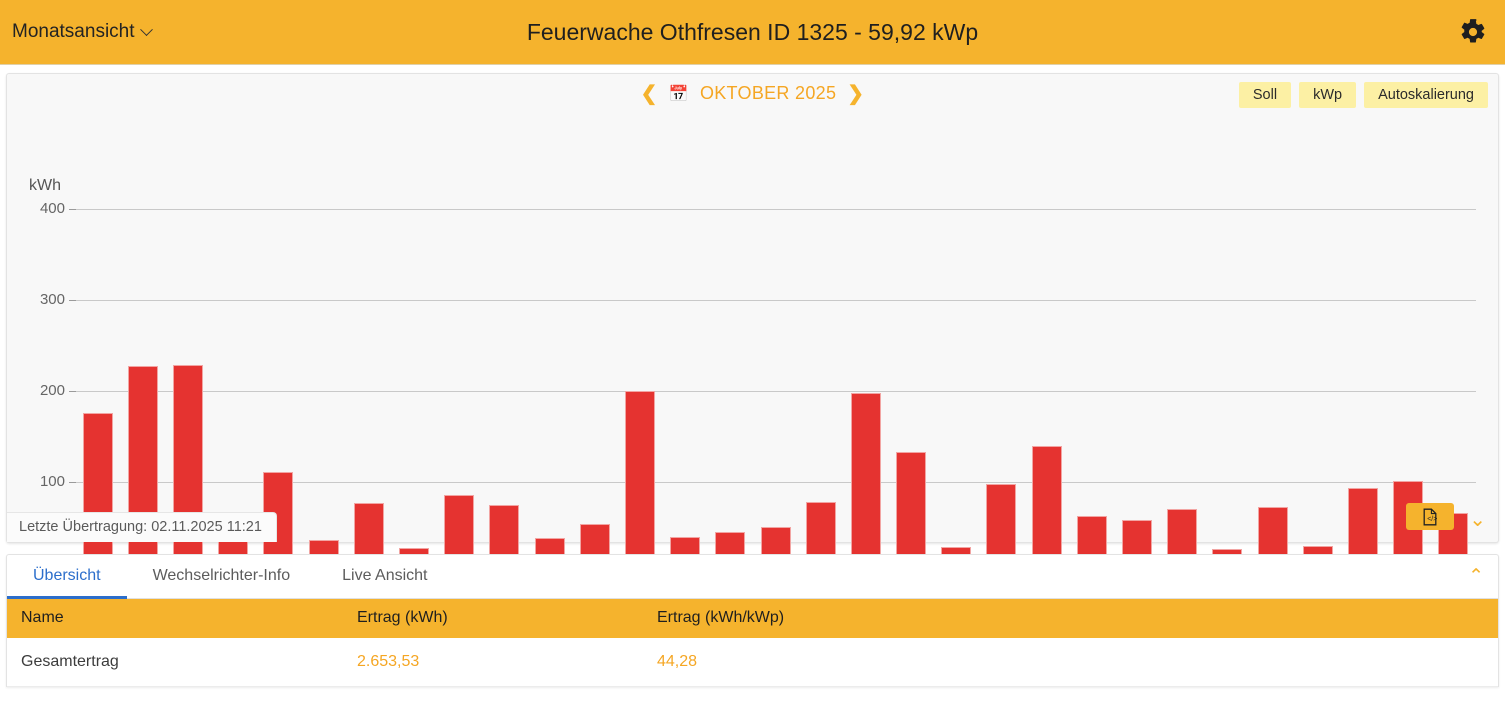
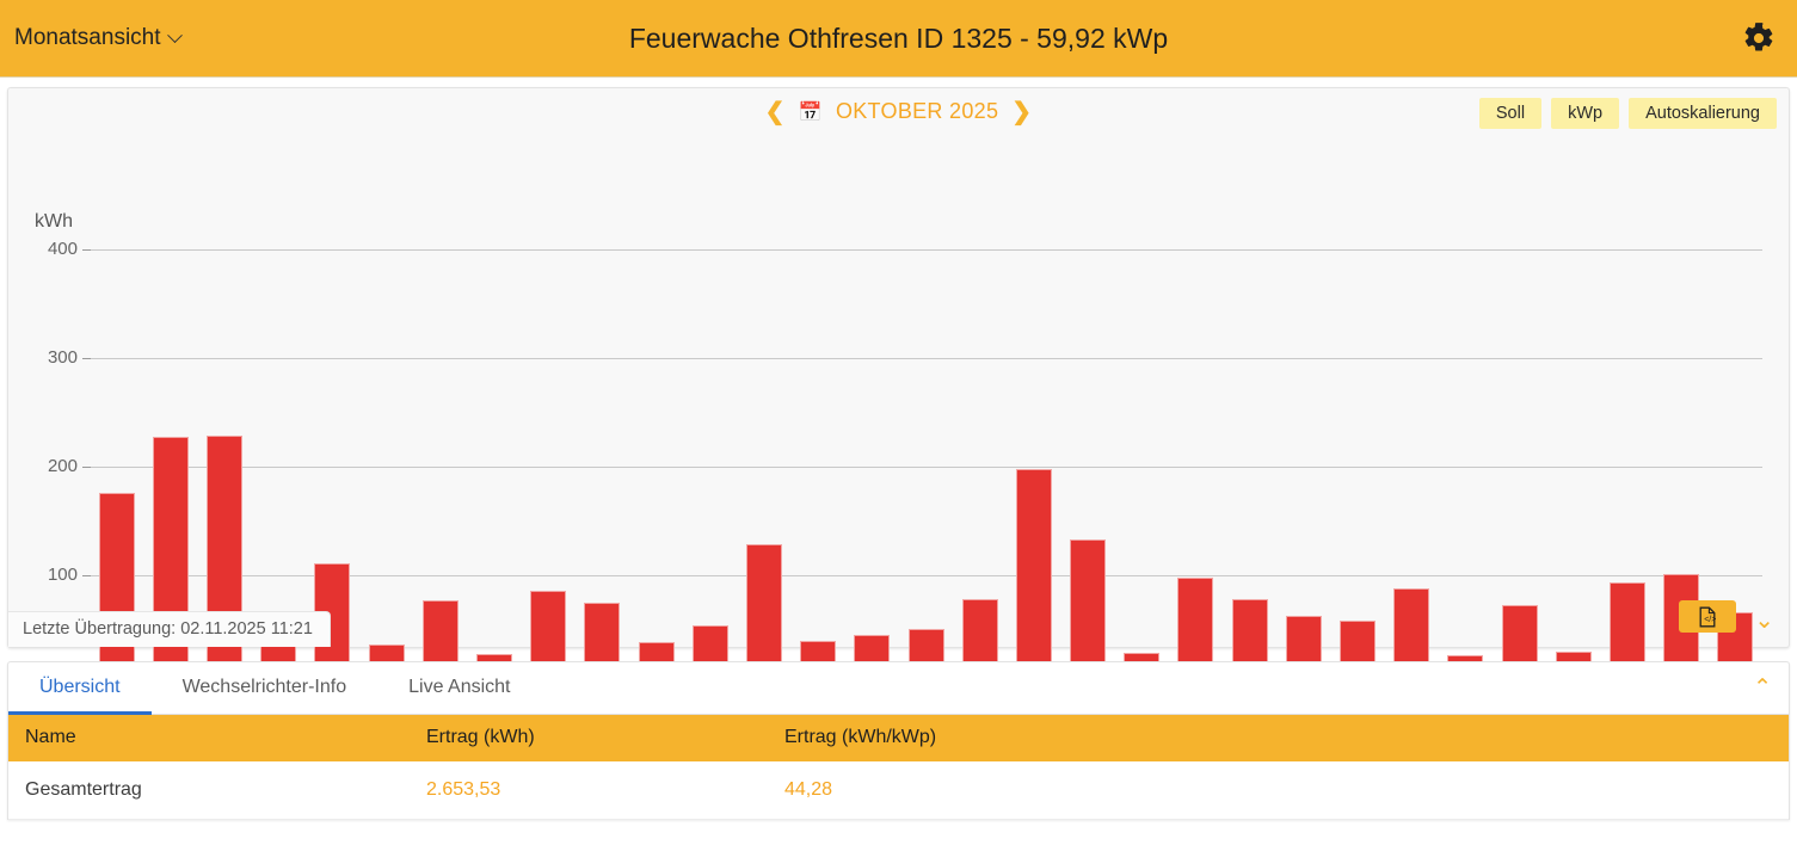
13: 200 -> 130
22: 140 -> 80
25: 70 -> 90
